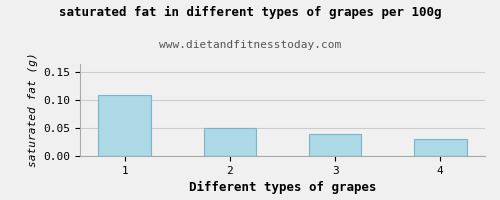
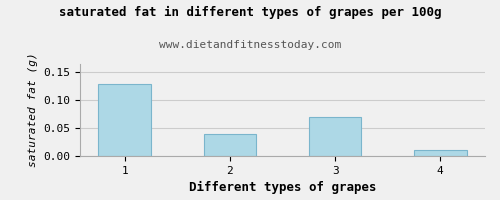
1: 0.11 -> 0.13
2: 0.05 -> 0.04
3: 0.04 -> 0.07
4: 0.03 -> 0.01
